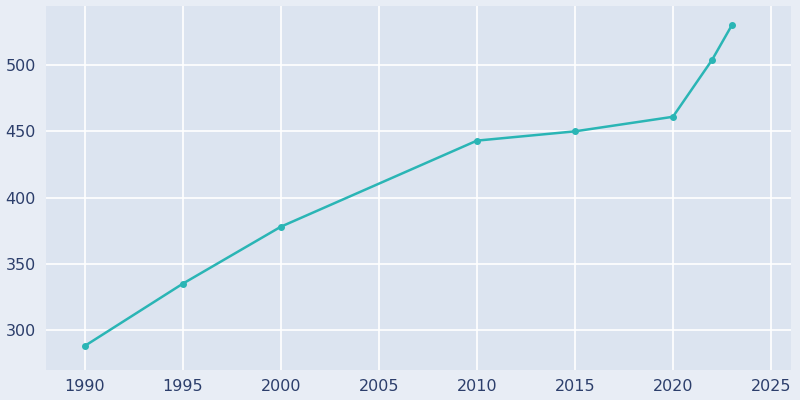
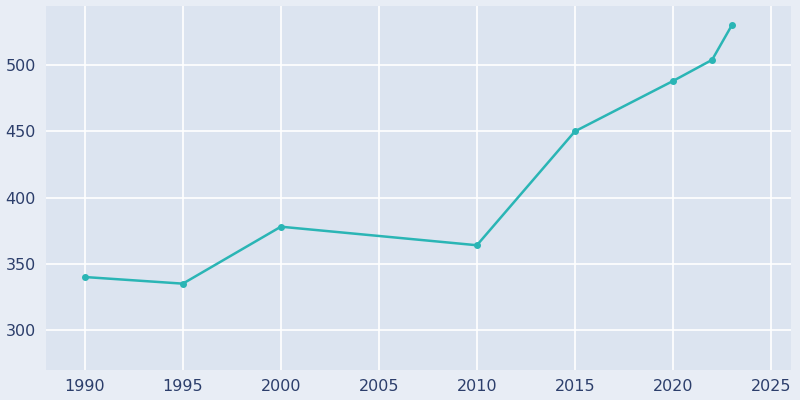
1990: 288 -> 340
2010: 443 -> 364
2020: 461 -> 488
